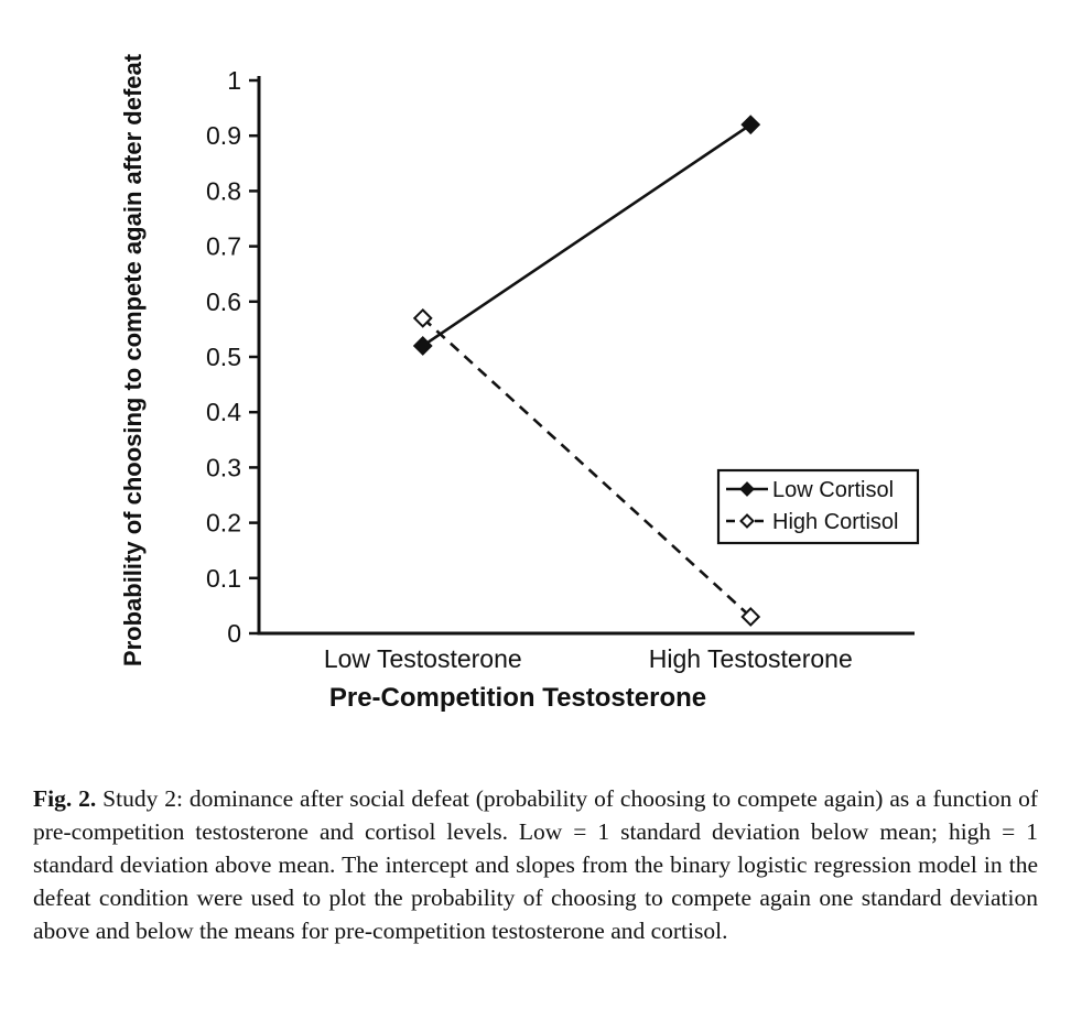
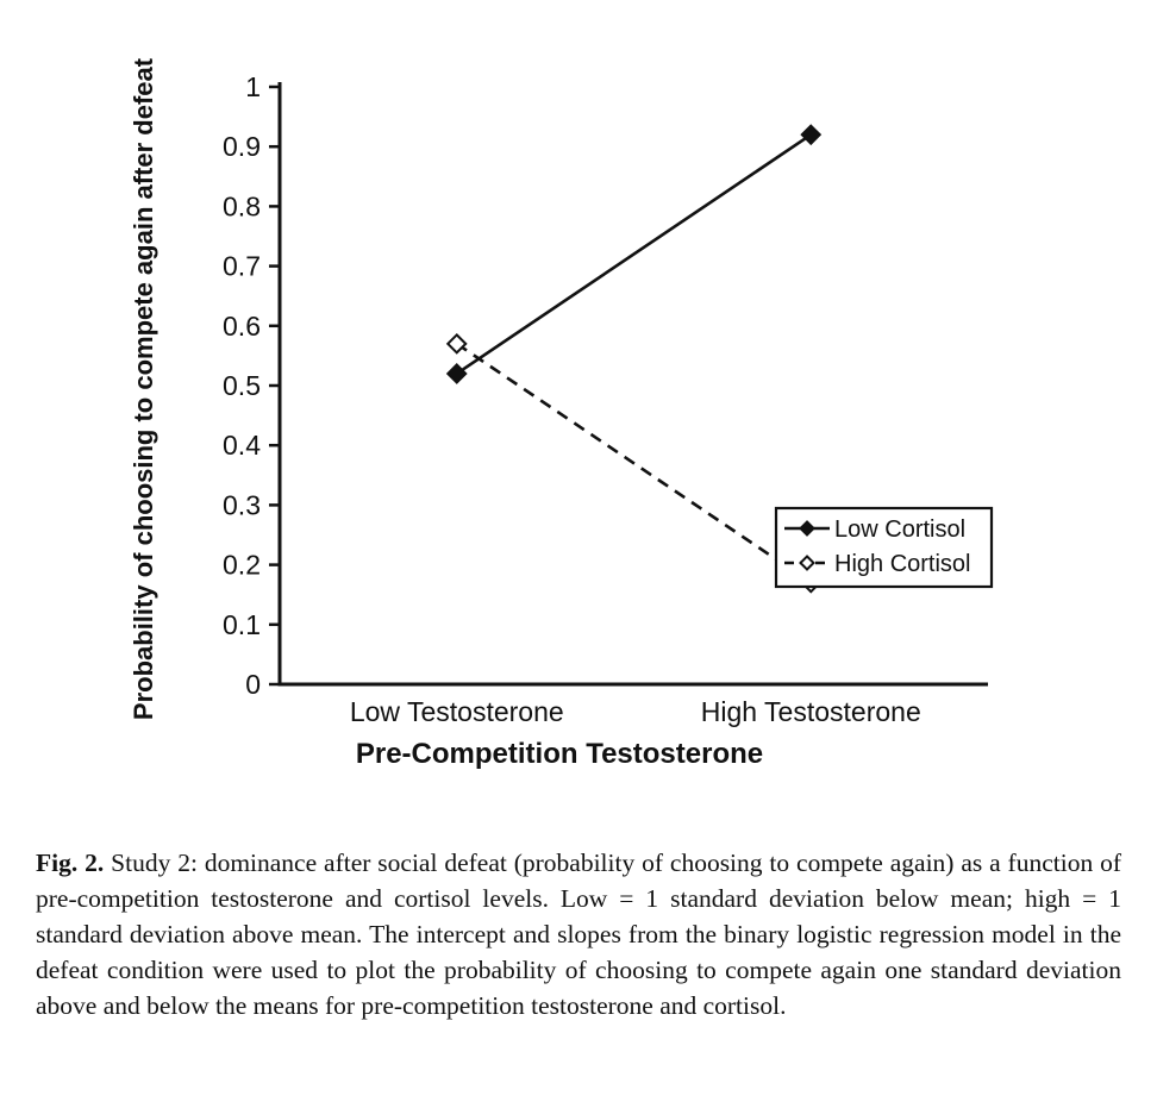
High Cortisol/High Testosterone: 0.03 -> 0.17
